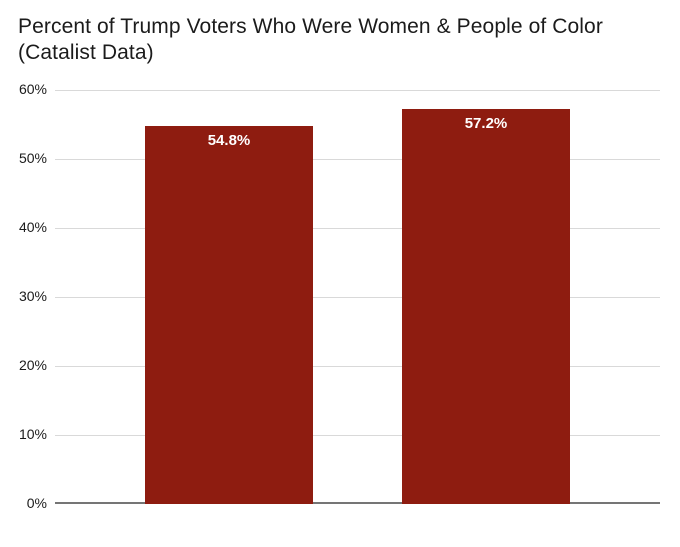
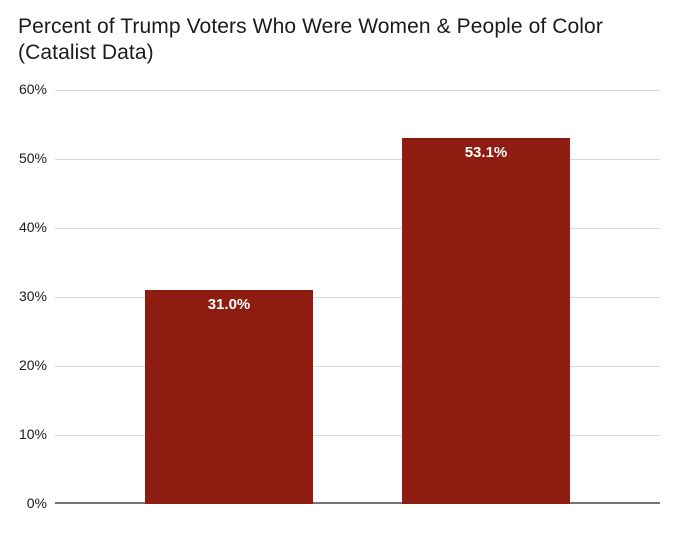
2016: 54.8% -> 31.0%
2020: 57.2% -> 53.1%
